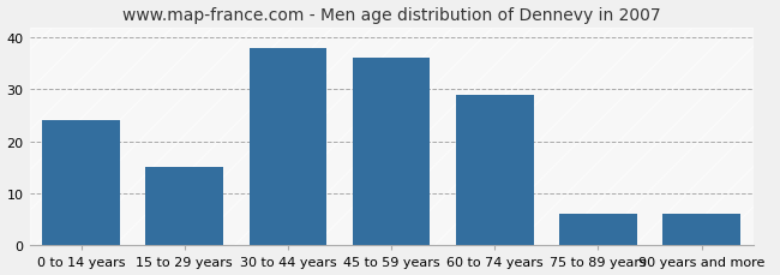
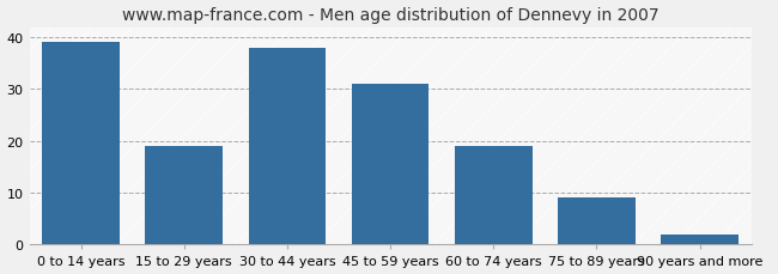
0 to 14 years: 24 -> 39
15 to 29 years: 15 -> 19
45 to 59 years: 36 -> 31
60 to 74 years: 29 -> 19
75 to 89 years: 6 -> 9
90 years and more: 6 -> 2
